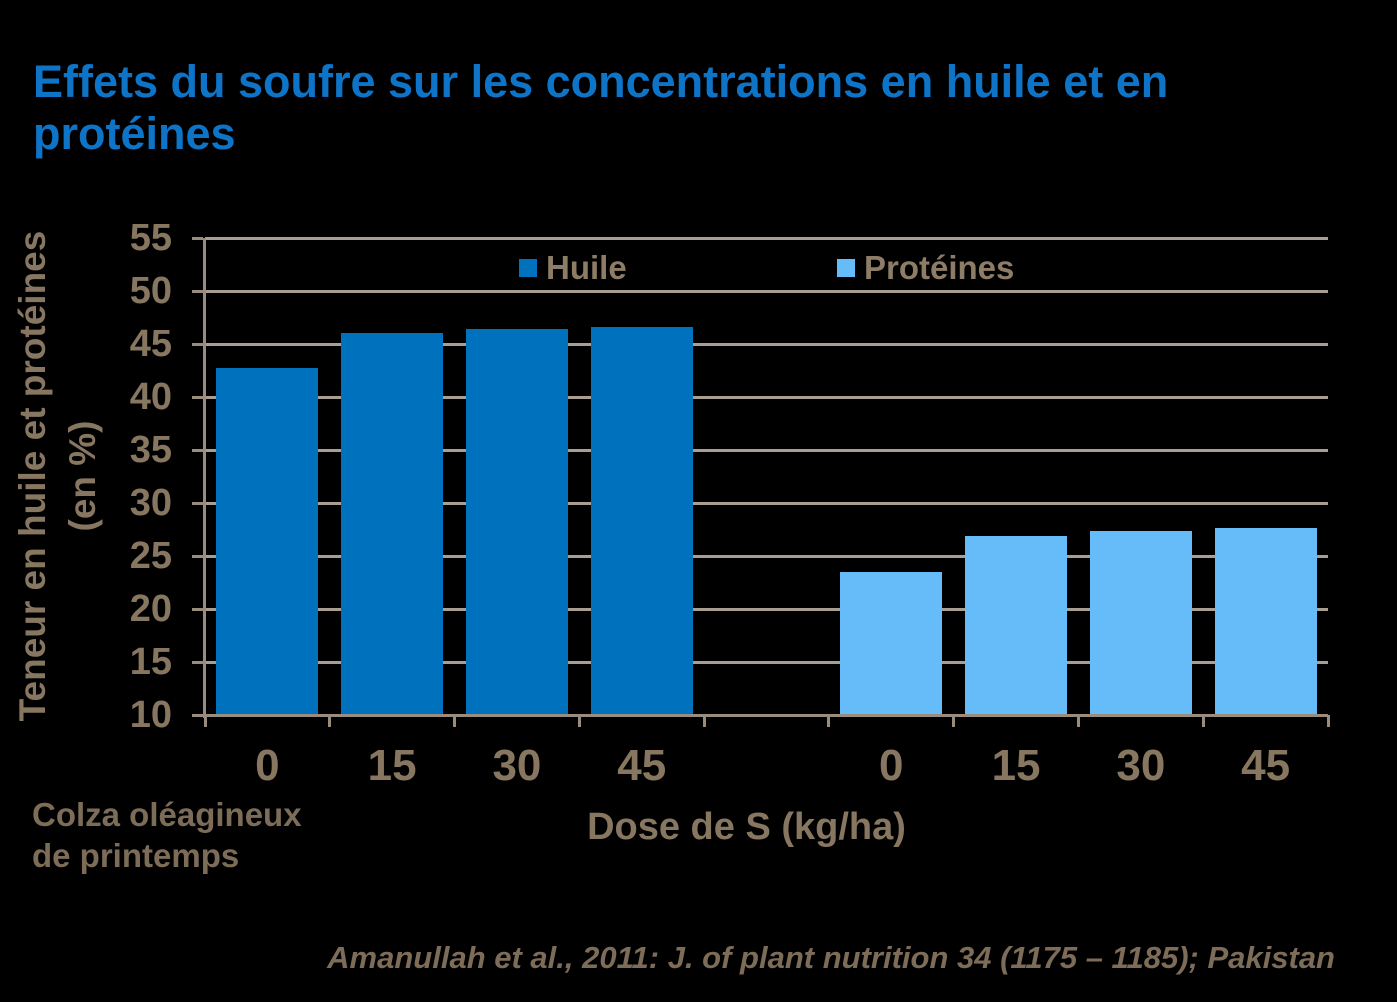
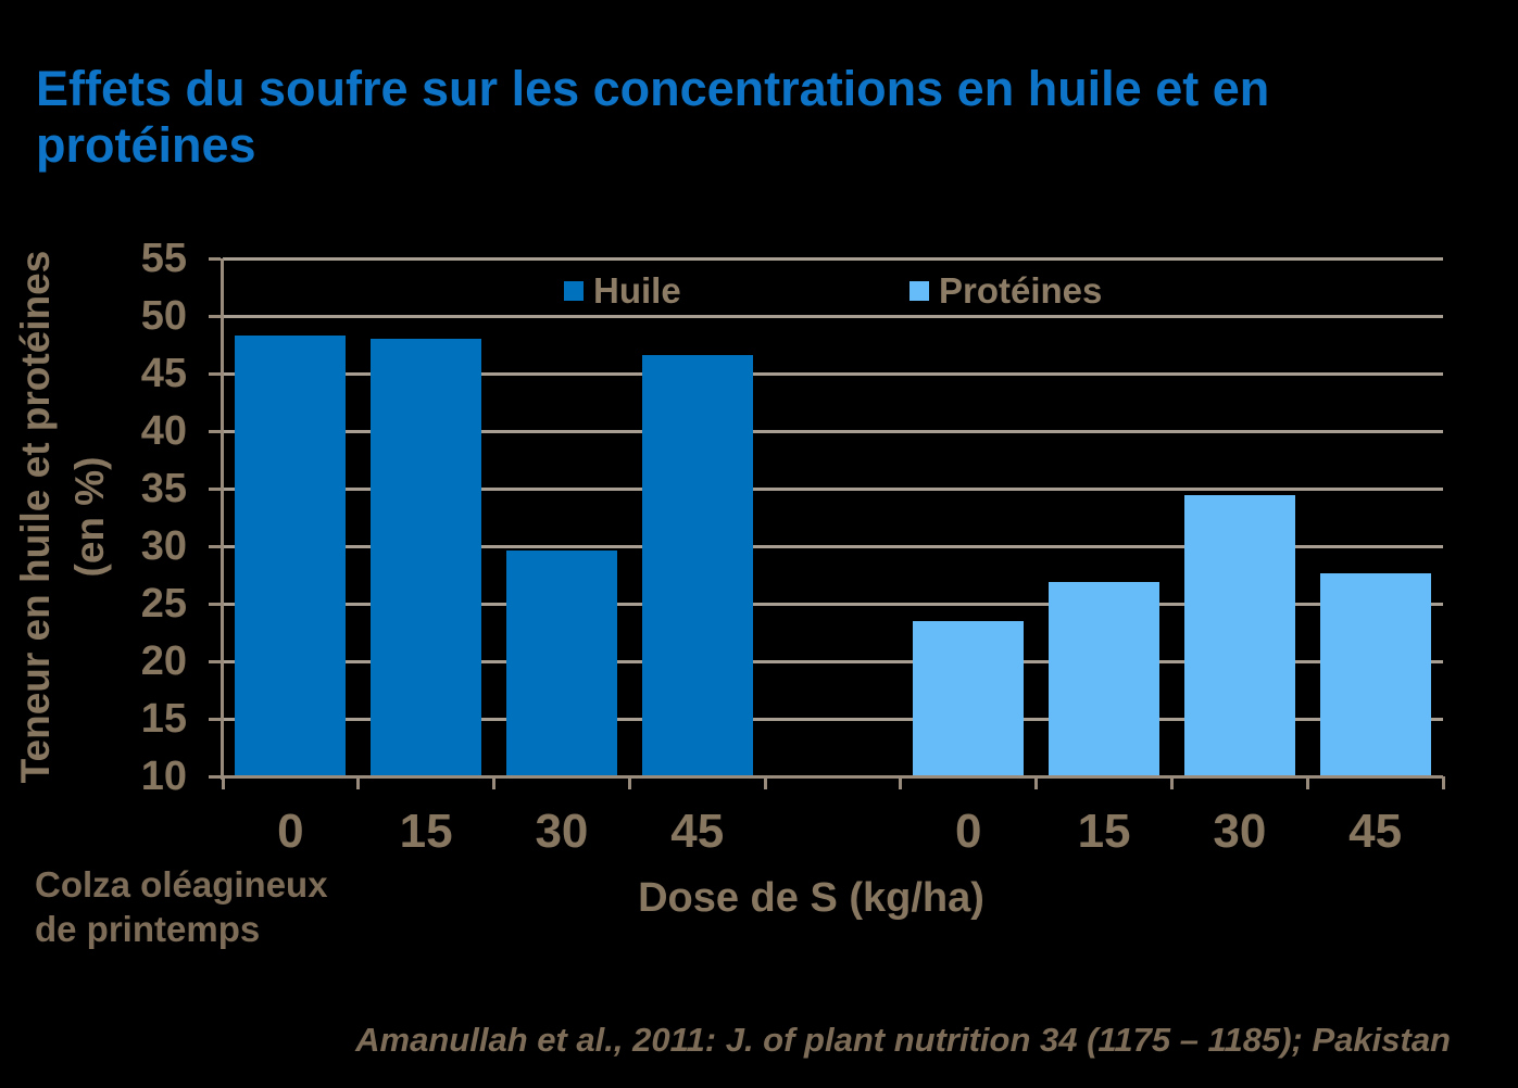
Huile/0: 42.7 -> 48.3
Huile/15: 46.0 -> 48.0
Huile/30: 46.4 -> 29.6
Protéines/30: 27.4 -> 34.4
